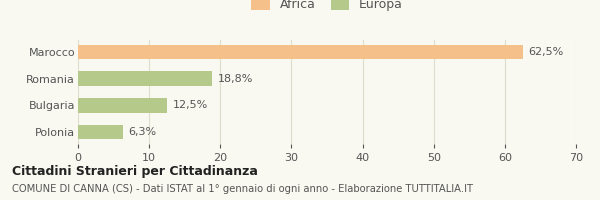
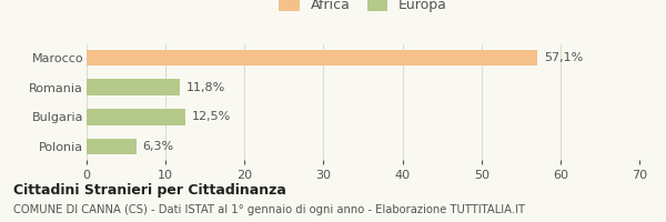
Marocco: 62,5% -> 57,1%
Romania: 18,8% -> 11,8%
